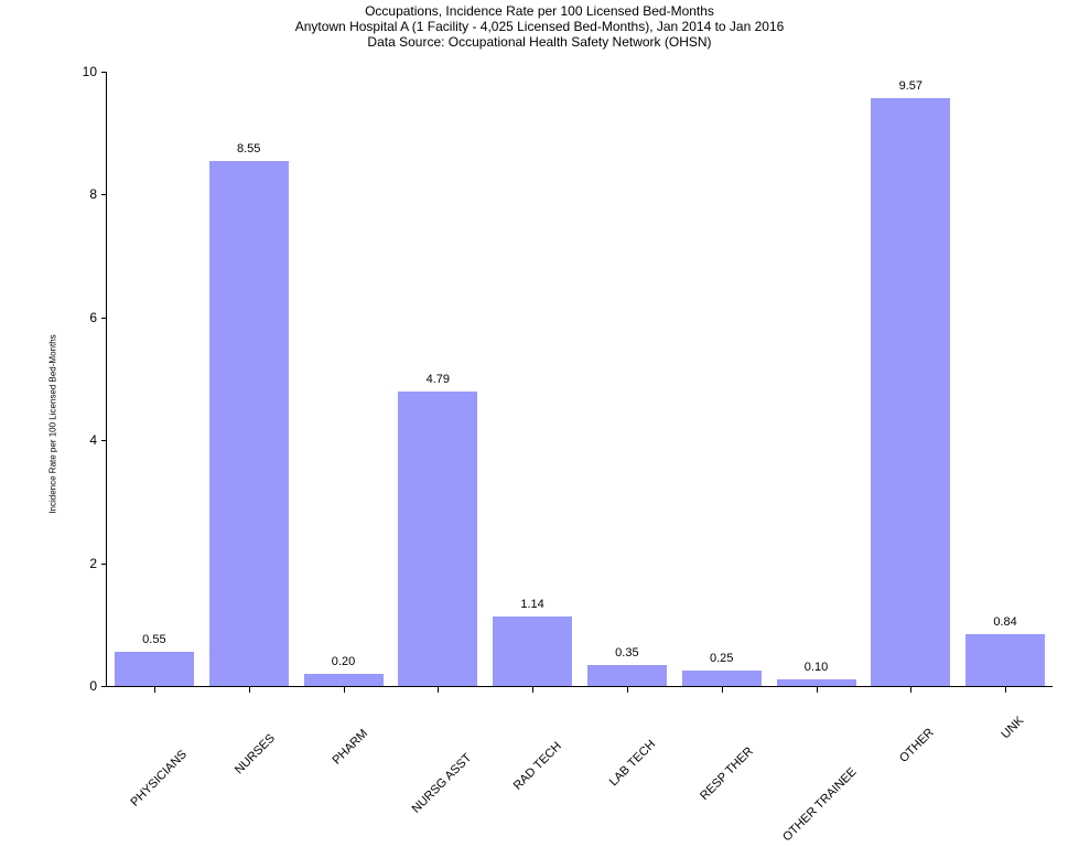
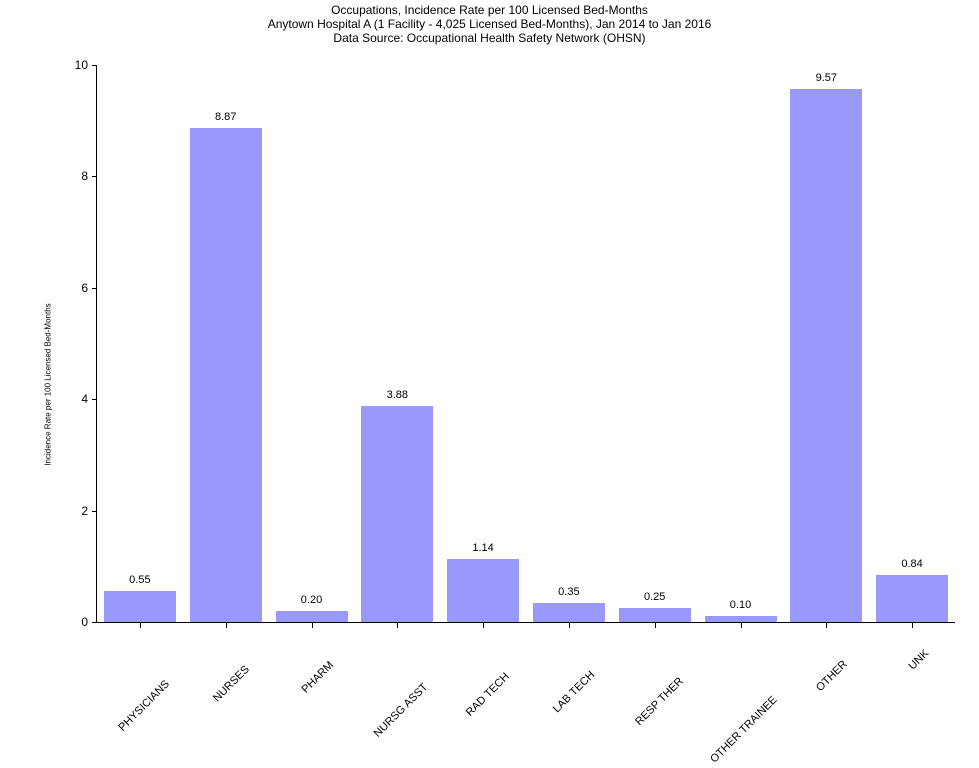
NURSES: 8.55 -> 8.87
NURSG ASST: 4.79 -> 3.88
